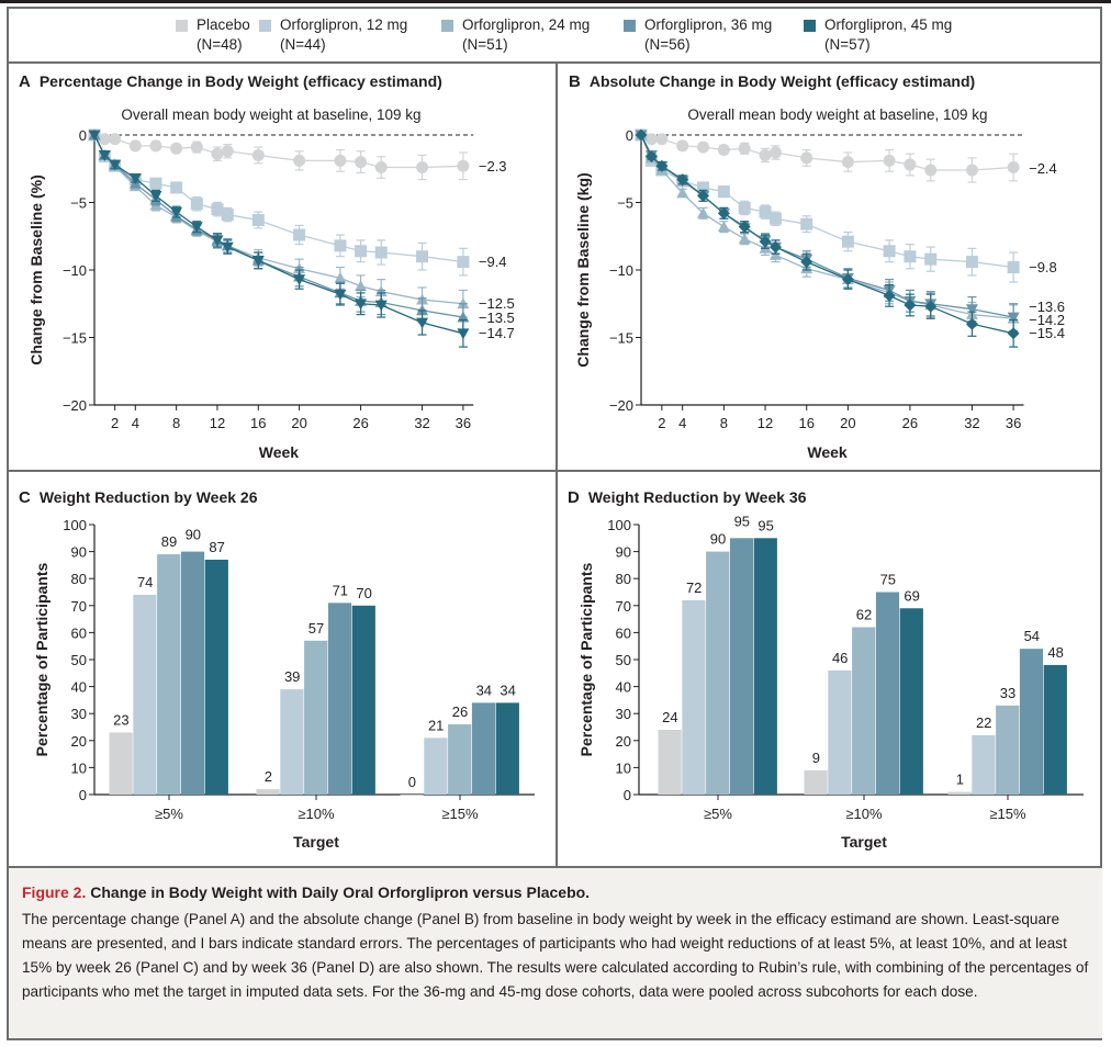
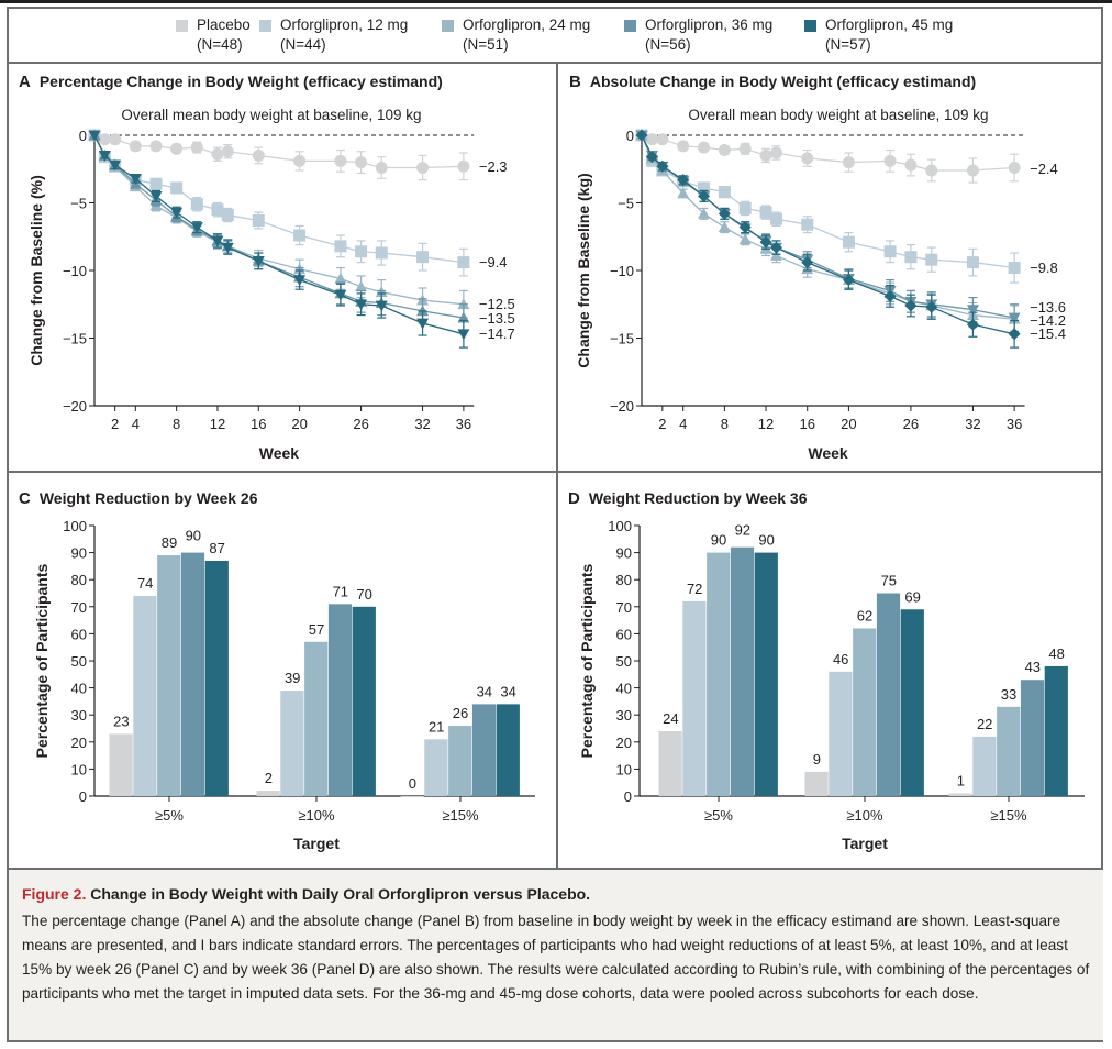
Weight Reduction by Week 36/Orforglipron, 36 mg/≥5%: 95 -> 92
Weight Reduction by Week 36/Orforglipron, 45 mg/≥5%: 95 -> 90
Weight Reduction by Week 36/Orforglipron, 36 mg/≥15%: 54 -> 43
